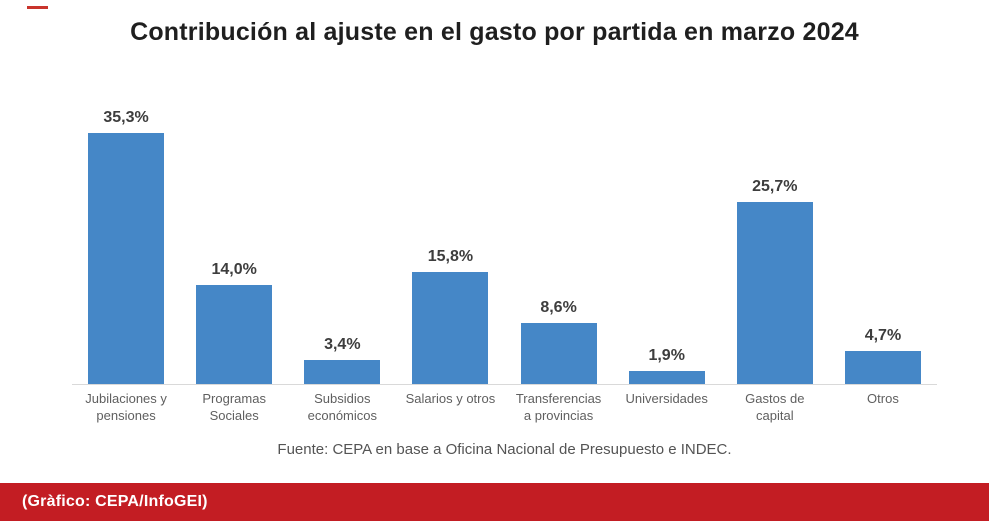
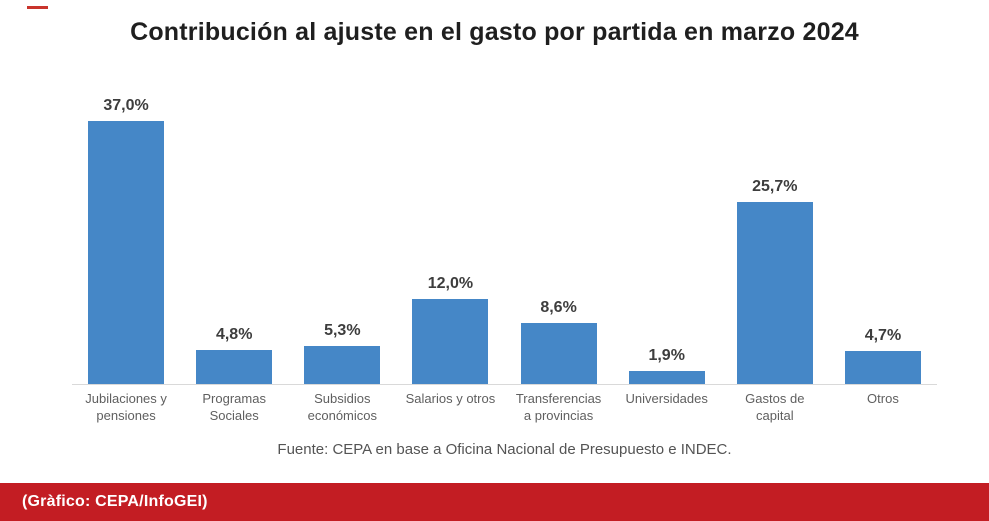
Jubilaciones y pensiones: 35,3% -> 37,0%
Programas Sociales: 14,0% -> 4,8%
Subsidios económicos: 3,4% -> 5,3%
Salarios y otros: 15,8% -> 12,0%
